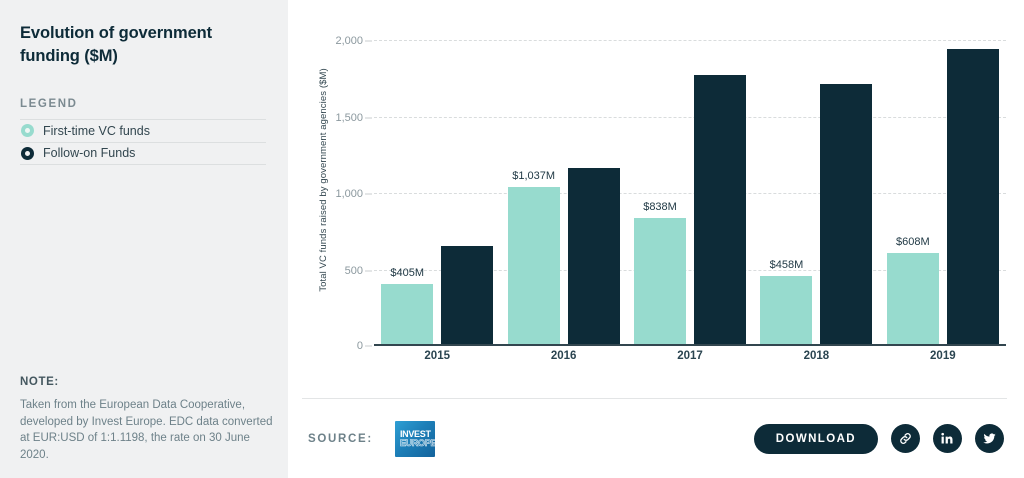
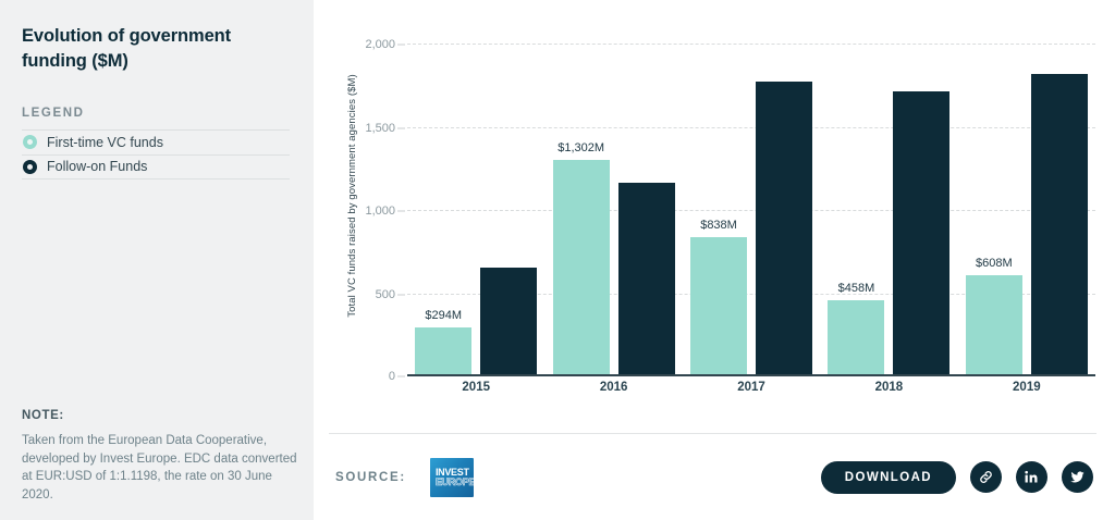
First-time VC funds/2015: $405M -> $294M
First-time VC funds/2016: $1,037M -> $1,302M
Follow-on Funds/2019: 1940 -> 1820
